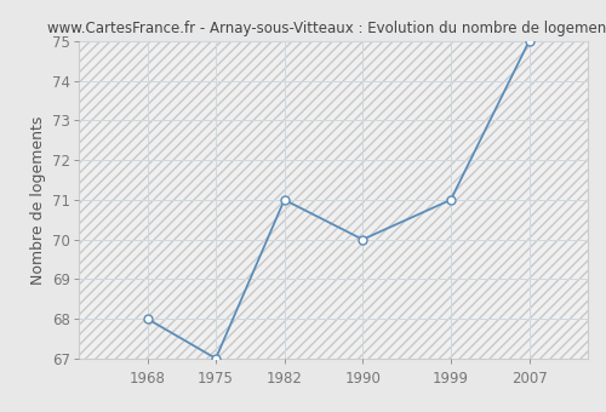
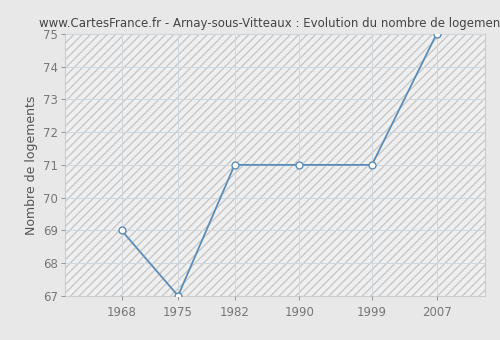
1968: 68 -> 69
1990: 70 -> 71
